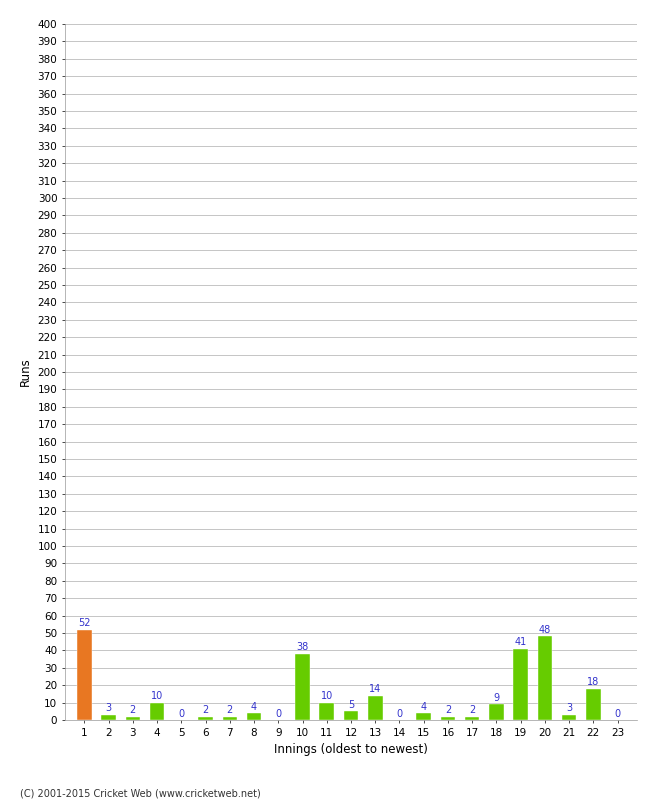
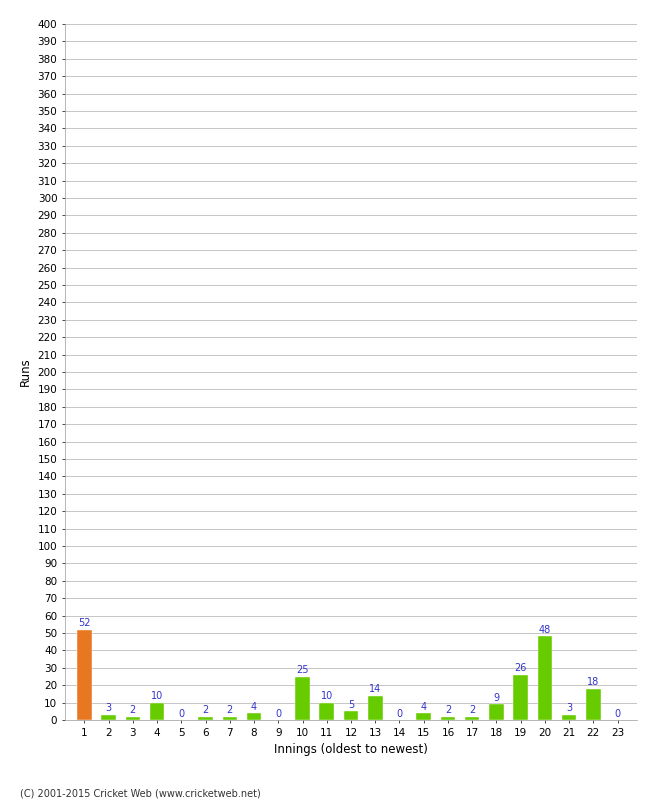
10: 38 -> 25
19: 41 -> 26
